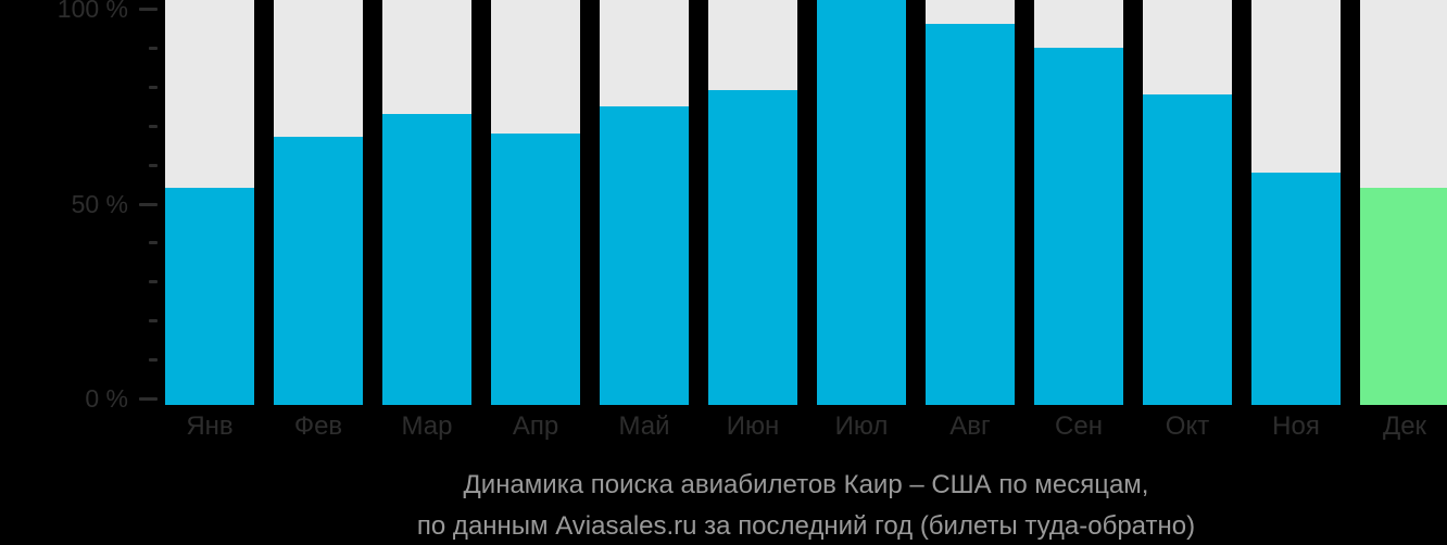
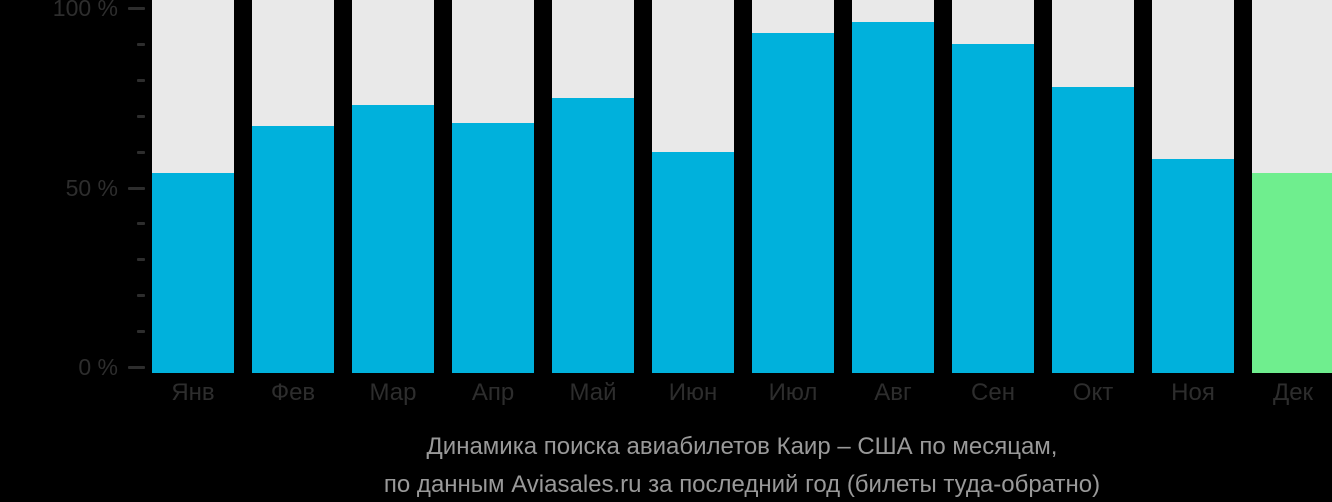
Июн: 79% -> 60%
Июл: 100% -> 93%
